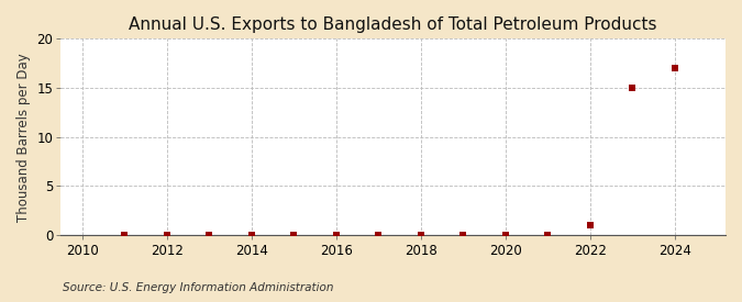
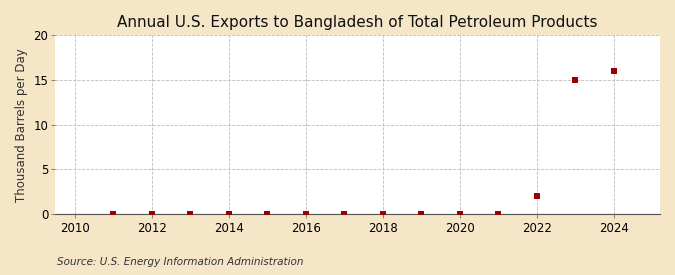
2022: 1 -> 2
2024: 17 -> 16
